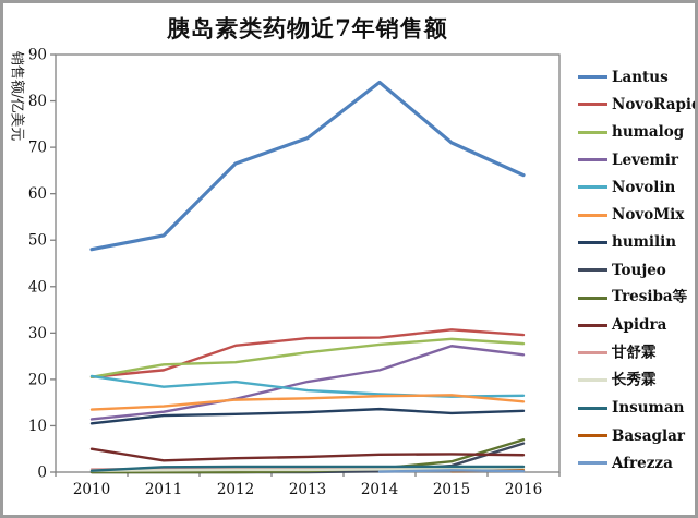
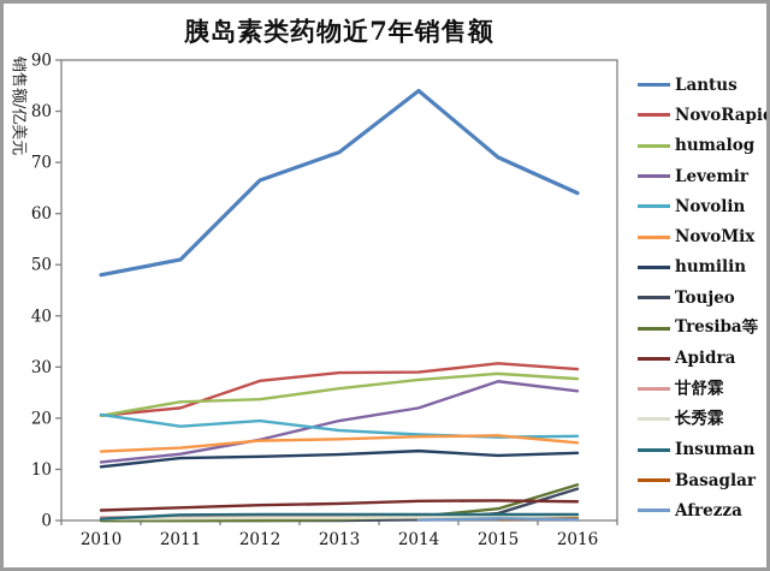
Apidra/2010: 5 -> 2
